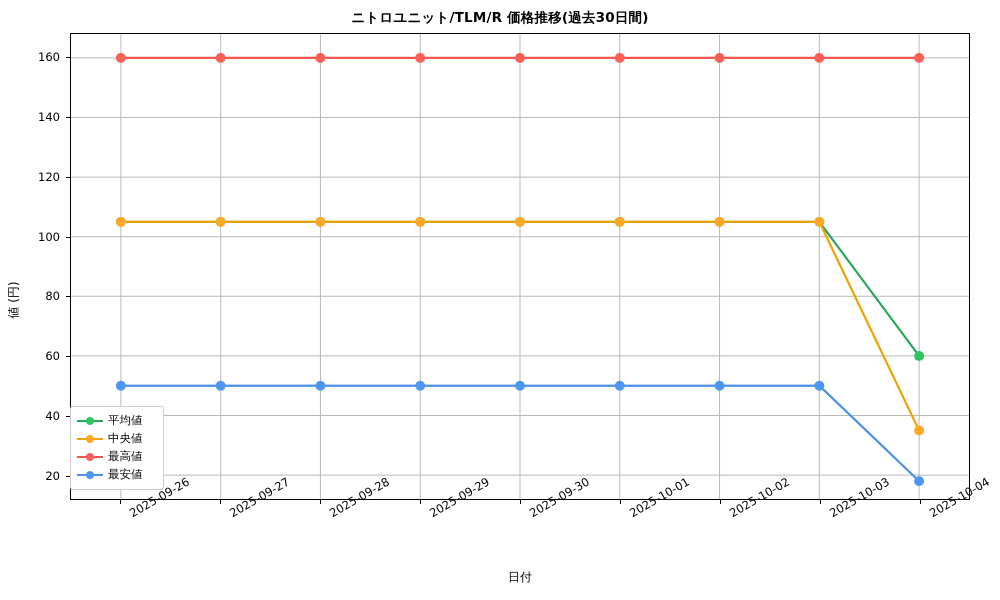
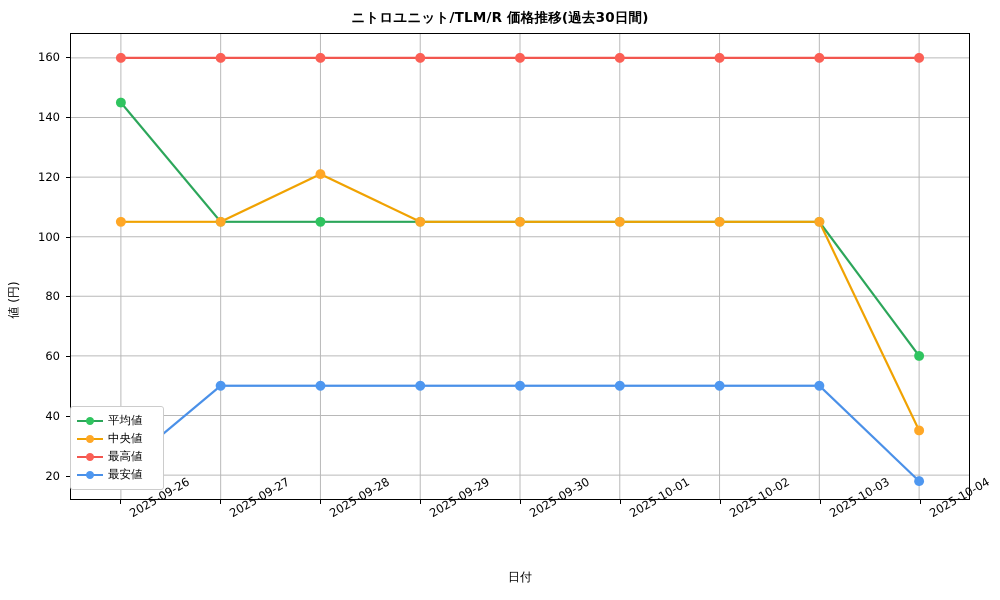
平均値/2025-09-26: 105 -> 145
最安値/2025-09-26: 50 -> 22
中央値/2025-09-28: 105 -> 121
